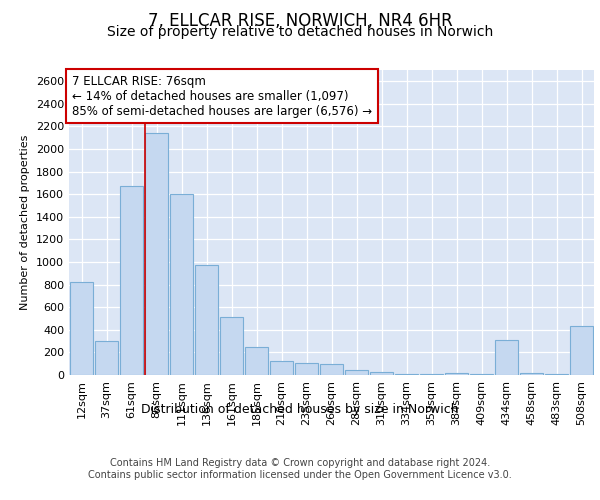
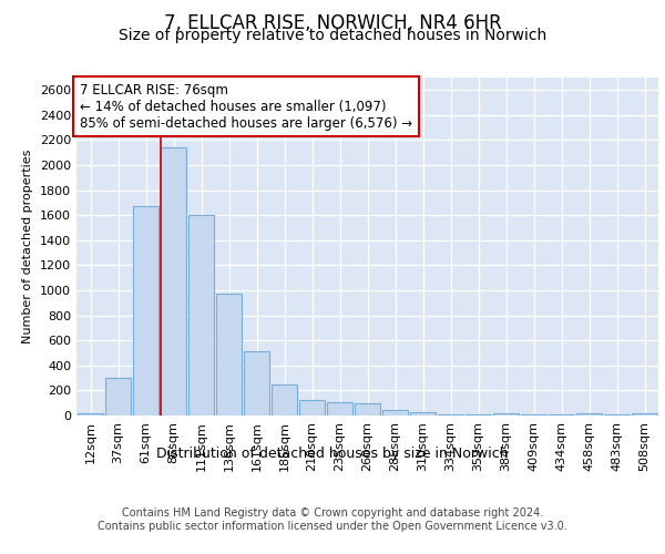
12sqm: 820 -> 20
434sqm: 310 -> 0
508sqm: 430 -> 20
